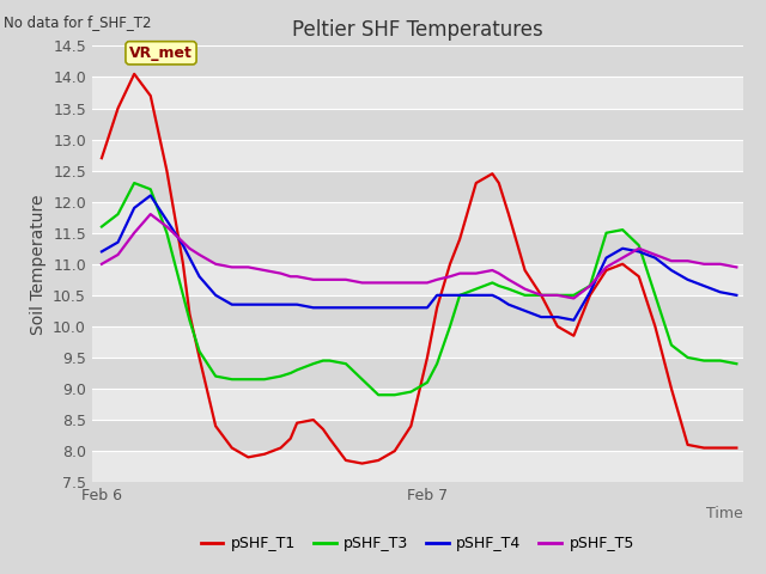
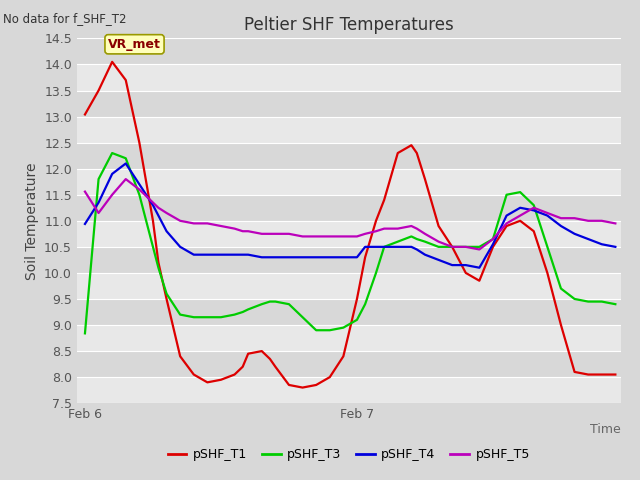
pSHF_T1/Feb 6: 12.70 -> 13.04
pSHF_T3/Feb 6: 11.60 -> 8.84
pSHF_T4/Feb 6: 11.20 -> 10.94
pSHF_T5/Feb 6: 11.00 -> 11.56
